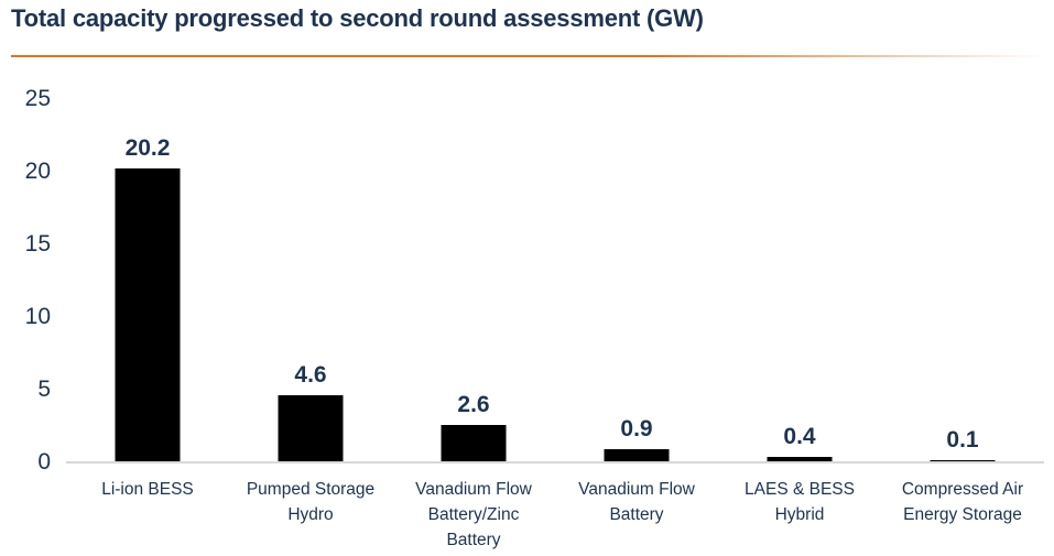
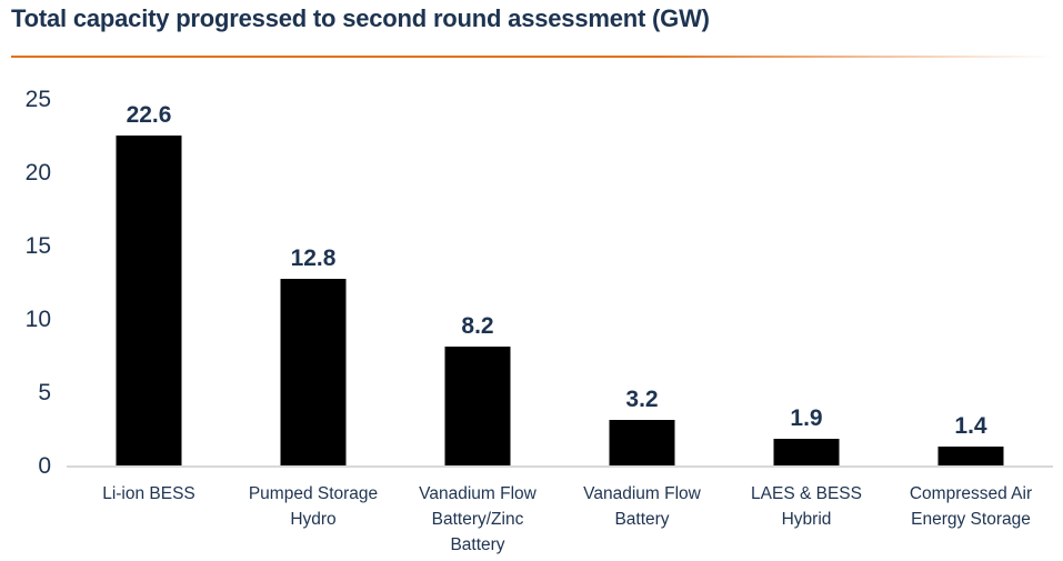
Li-ion BESS: 20.2 -> 22.6
Pumped Storage Hydro: 4.6 -> 12.8
Vanadium Flow Battery/Zinc Battery: 2.6 -> 8.2
Vanadium Flow Battery: 0.9 -> 3.2
LAES & BESS Hybrid: 0.4 -> 1.9
Compressed Air Energy Storage: 0.1 -> 1.4
